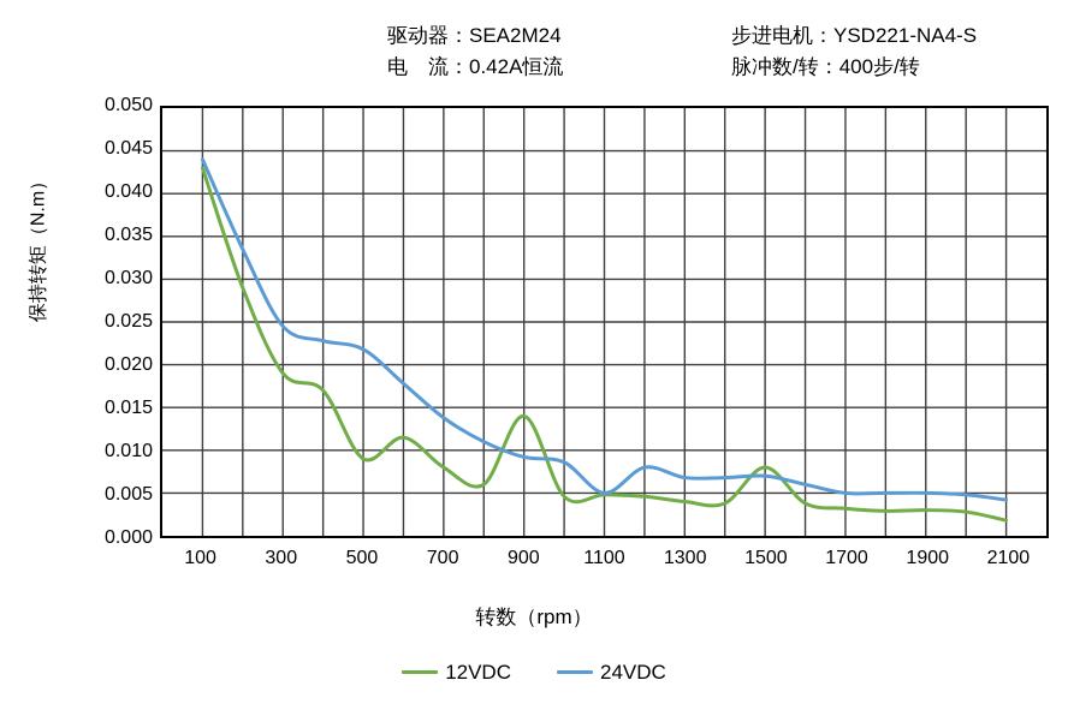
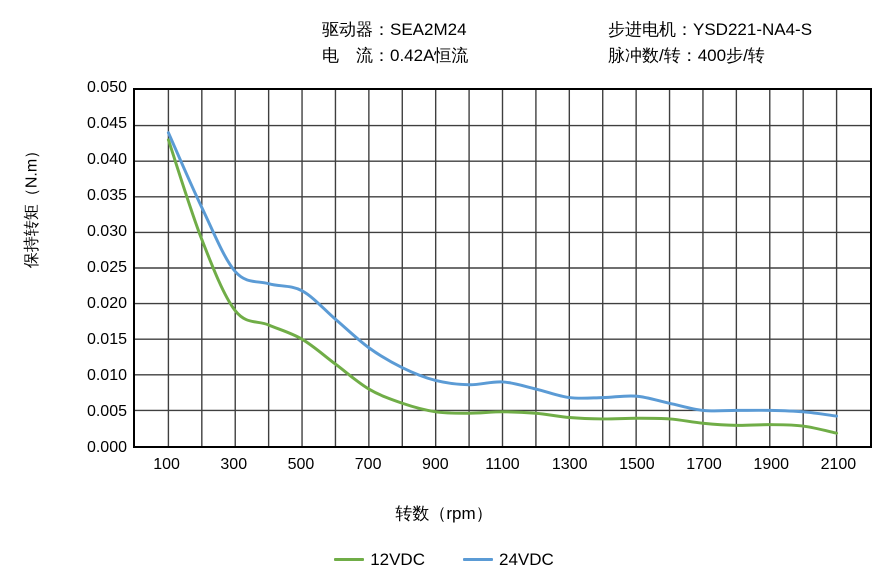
12VDC/500: 0.009 -> 0.015
12VDC/900: 0.014 -> 0.005
24VDC/1100: 0.005 -> 0.009
12VDC/1500: 0.008 -> 0.004
